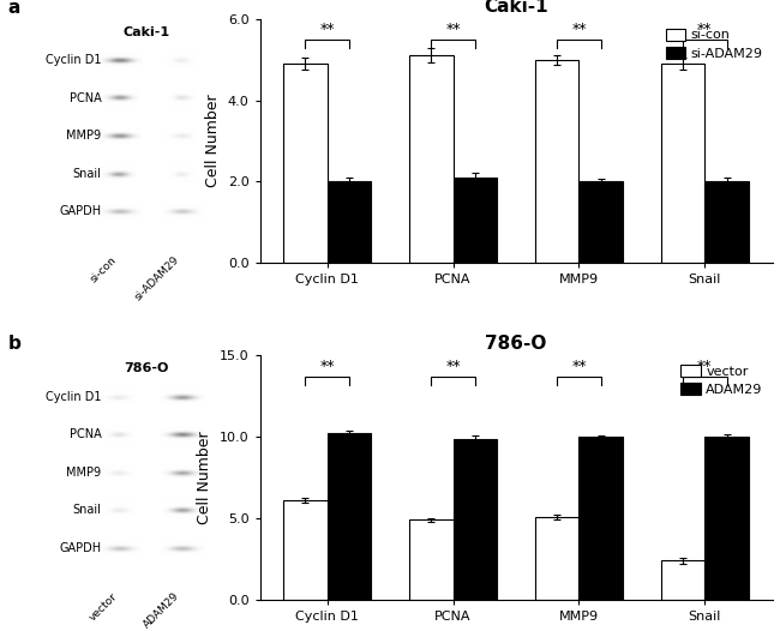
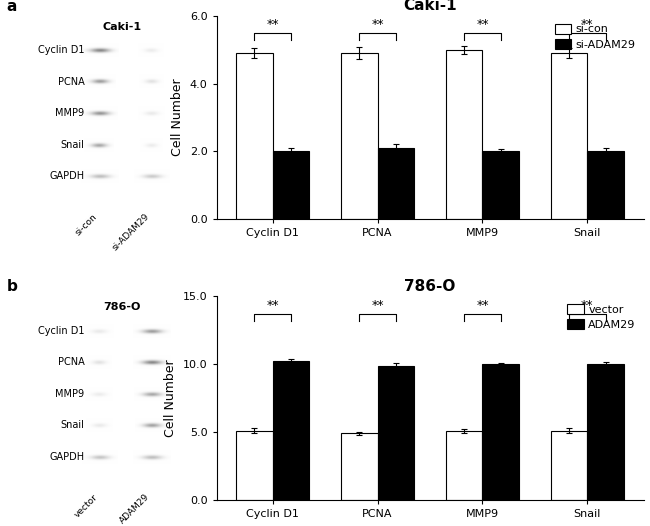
Caki-1/si-con/PCNA: 5.1 -> 4.9
786-O/vector/Cyclin D1: 6.1 -> 5.1
786-O/vector/Snail: 2.4 -> 5.1
